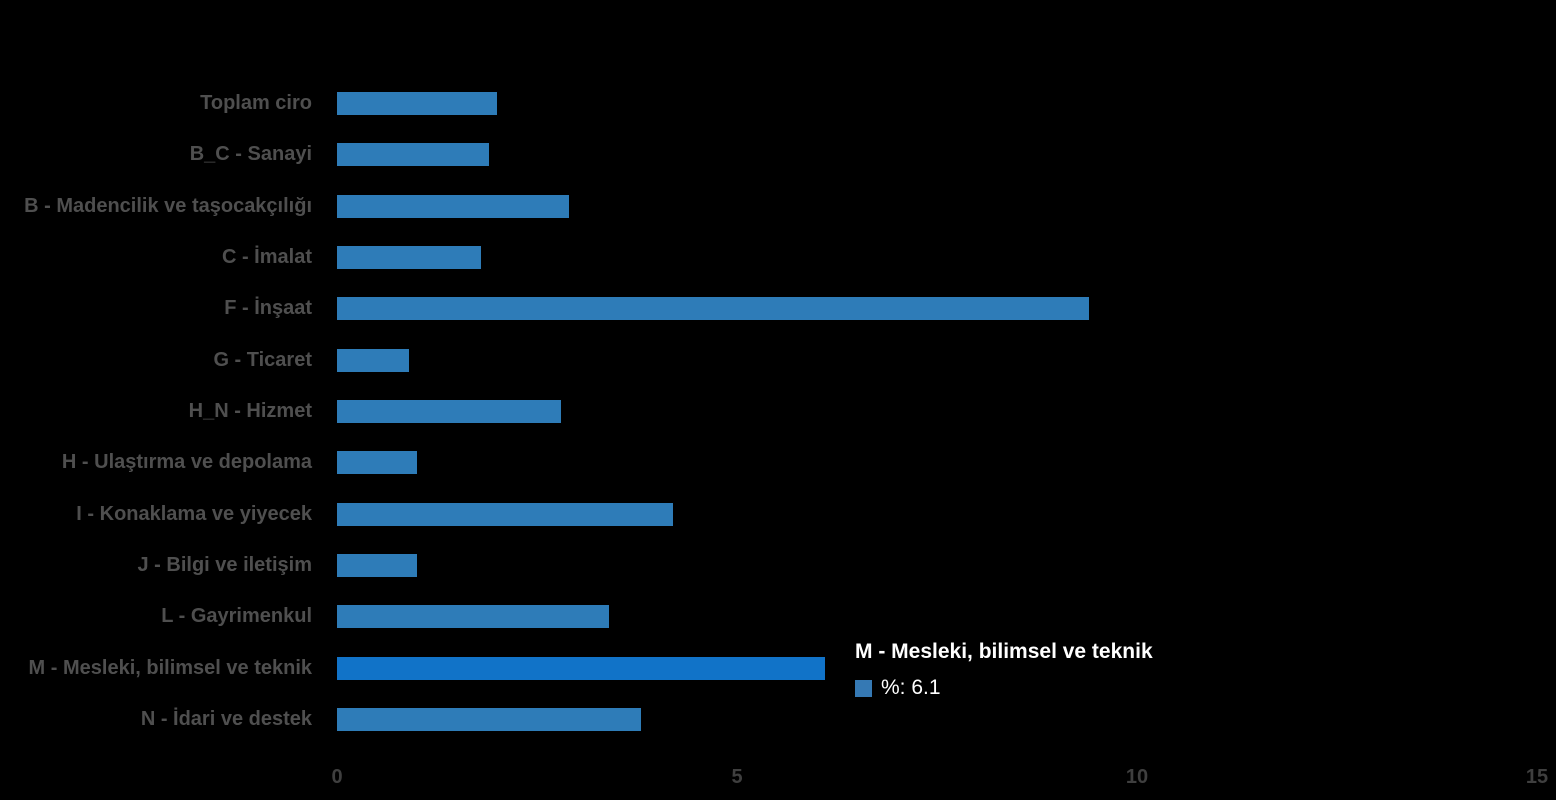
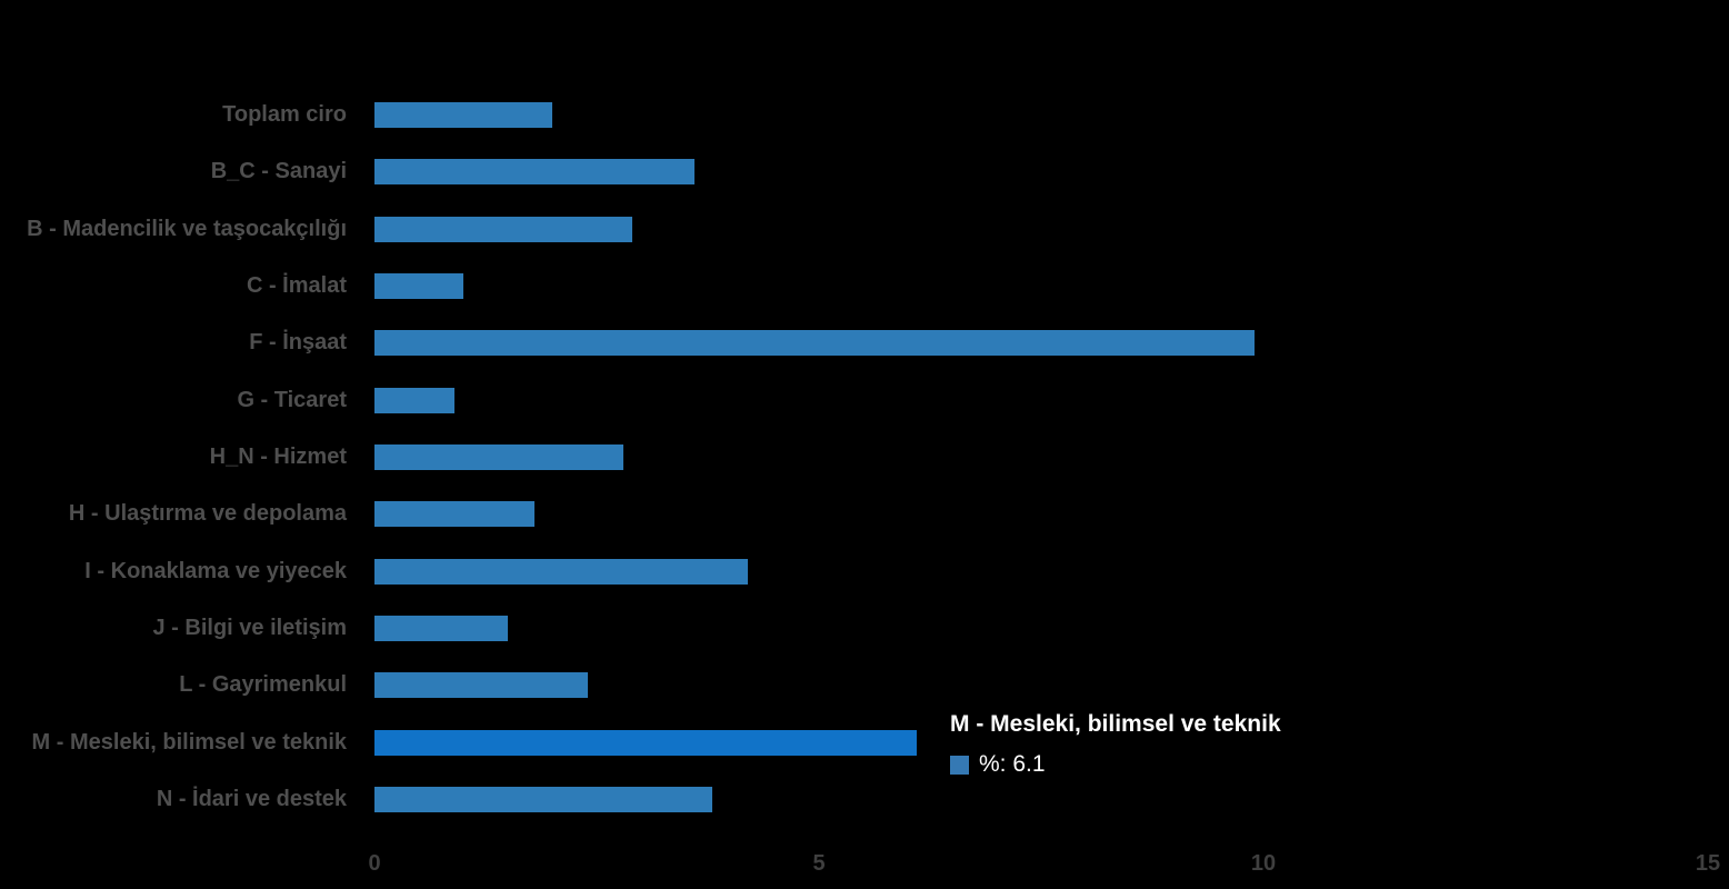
B_C - Sanayi: 1.9 -> 3.6
C - İmalat: 1.8 -> 1.0
F - İnşaat: 9.4 -> 9.9
H - Ulaştırma ve depolama: 1.0 -> 1.8
J - Bilgi ve iletişim: 1.0 -> 1.5
L - Gayrimenkul: 3.4 -> 2.4
